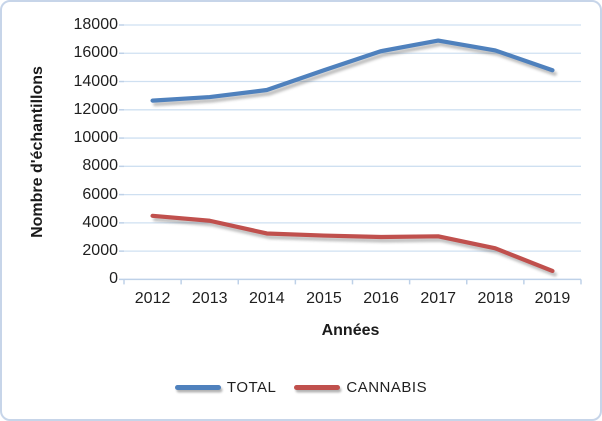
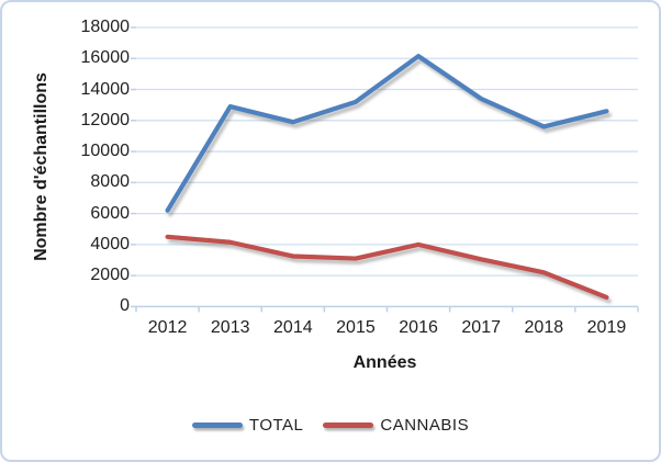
TOTAL/2012: 12600 -> 6200
TOTAL/2014: 13400 -> 11900
TOTAL/2015: 14800 -> 13200
CANNABIS/2016: 3000 -> 4000
TOTAL/2017: 16900 -> 13400
TOTAL/2018: 16200 -> 11600
TOTAL/2019: 14800 -> 12600
